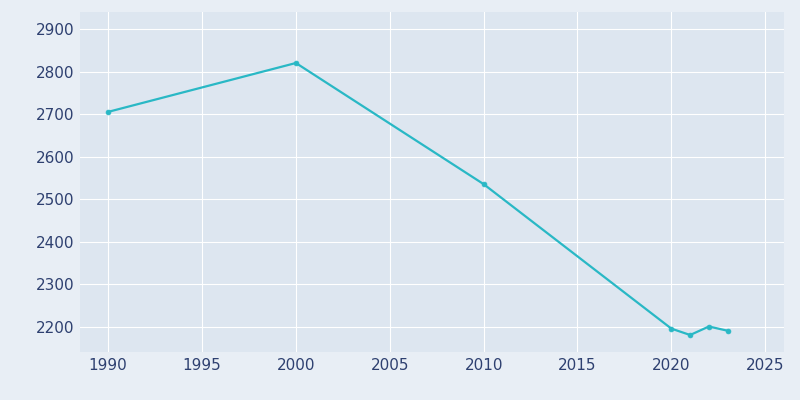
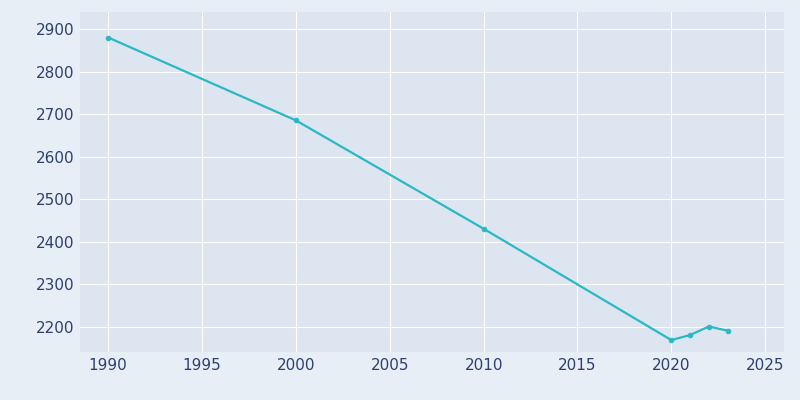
1990: 2705 -> 2880
2000: 2820 -> 2685
2010: 2535 -> 2430
2020: 2195 -> 2168
